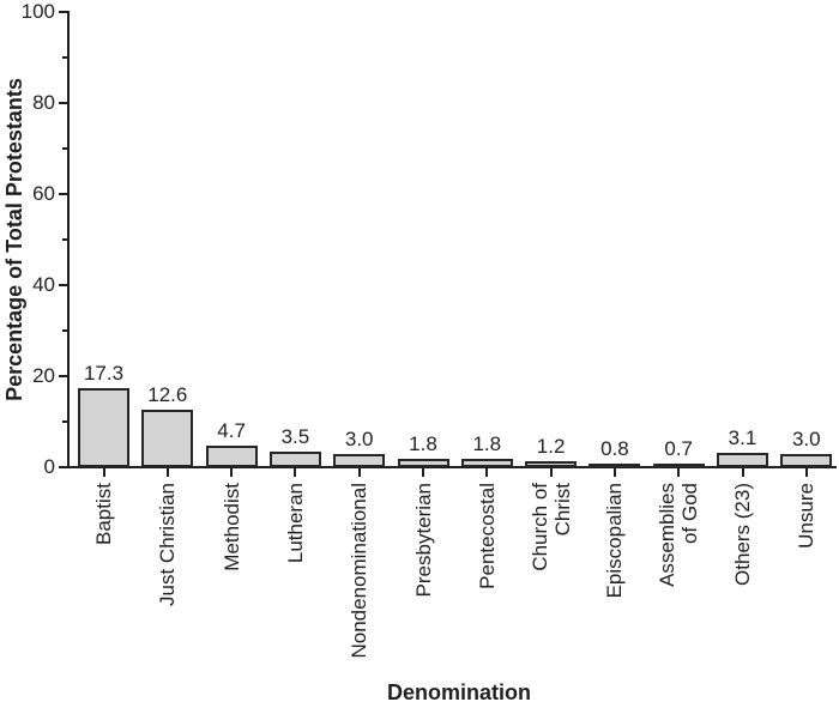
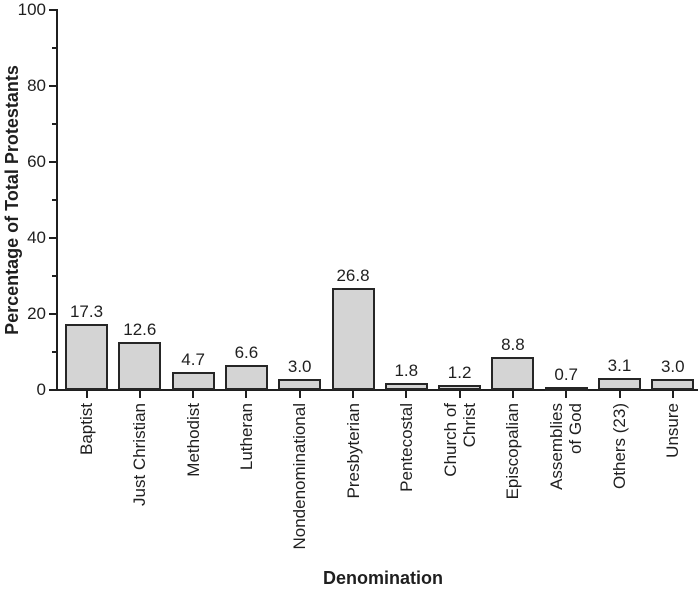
Lutheran: 3.5 -> 6.6
Presbyterian: 1.8 -> 26.8
Episcopalian: 0.8 -> 8.8
